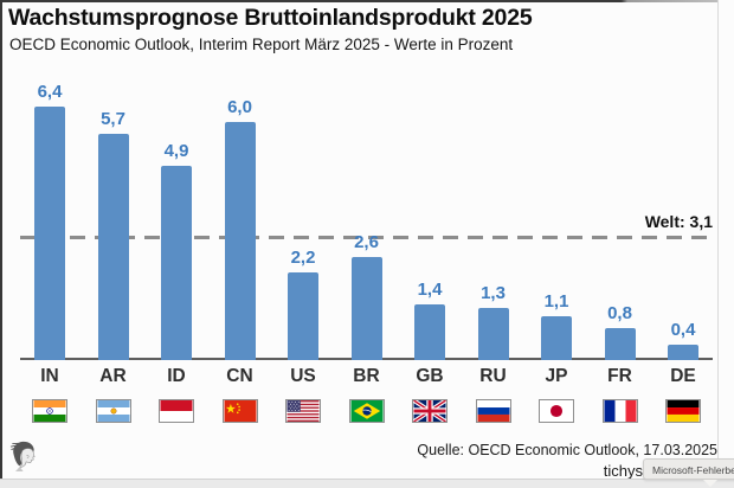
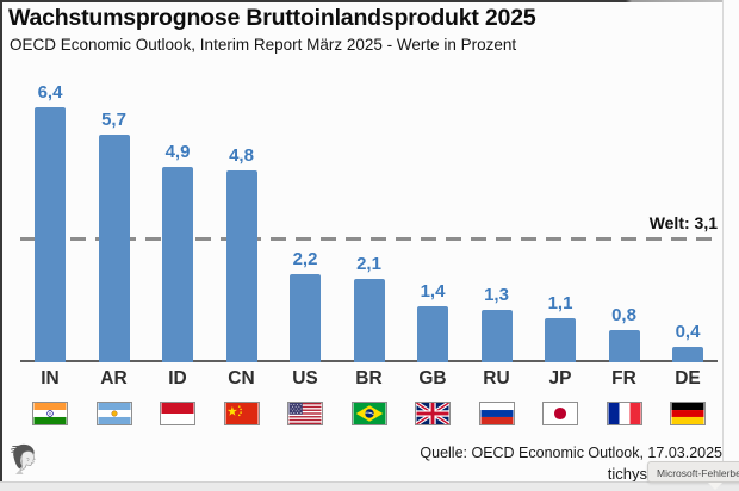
CN: 6,0 -> 4,8
BR: 2,6 -> 2,1
